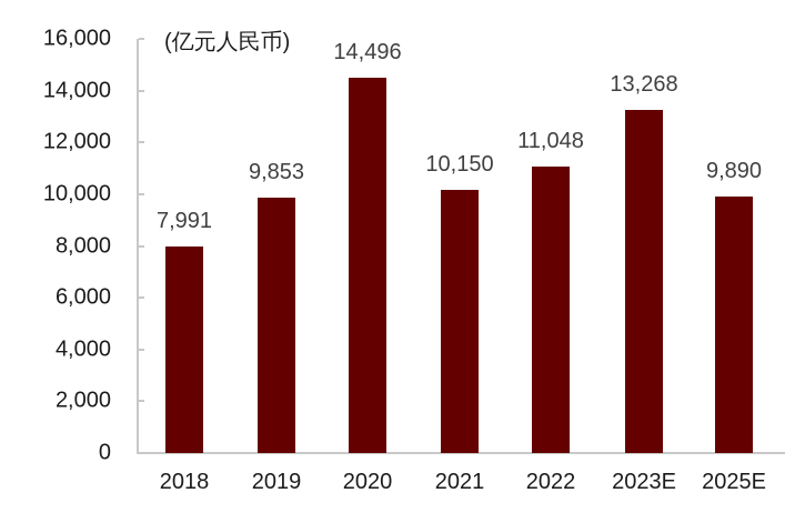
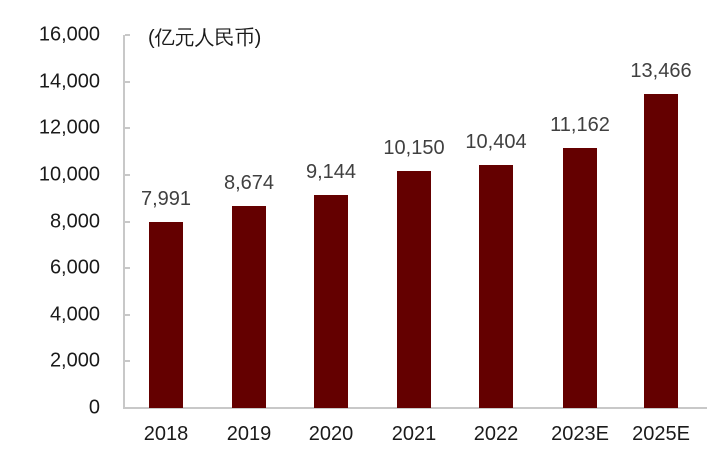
2019: 9,853 -> 8,674
2020: 14,496 -> 9,144
2022: 11,048 -> 10,404
2023E: 13,268 -> 11,162
2025E: 9,890 -> 13,466
